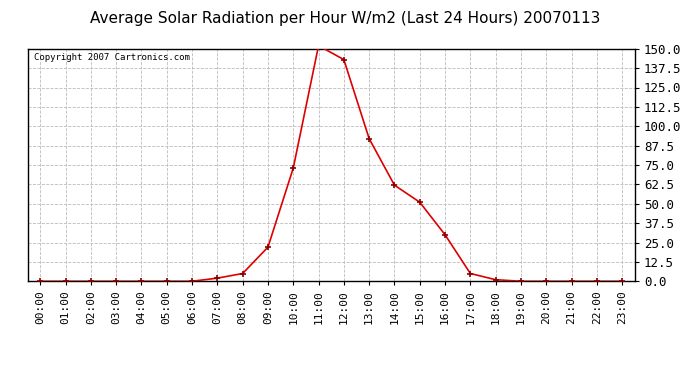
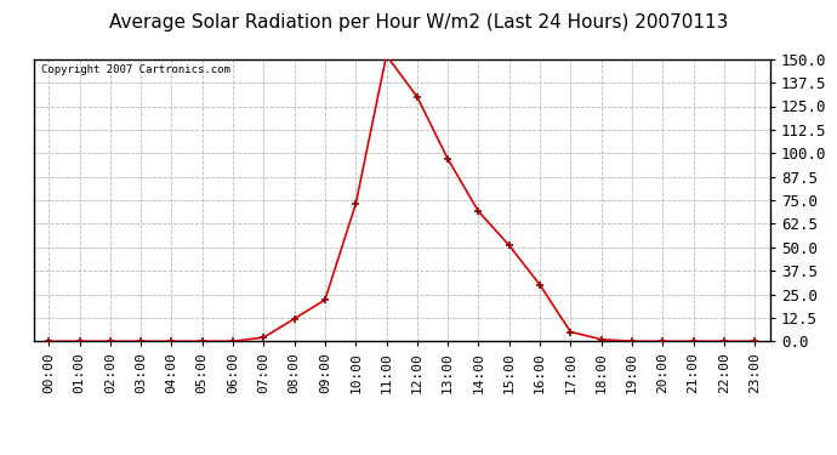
08:00: 5 -> 12
12:00: 143 -> 130
13:00: 92 -> 97
14:00: 62 -> 69
